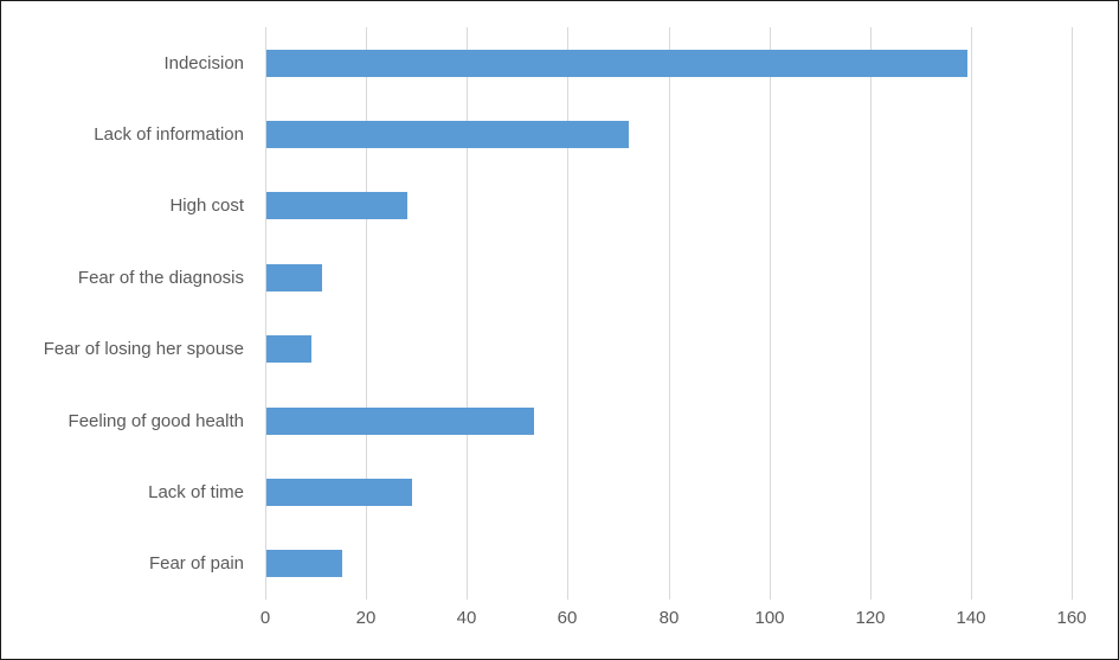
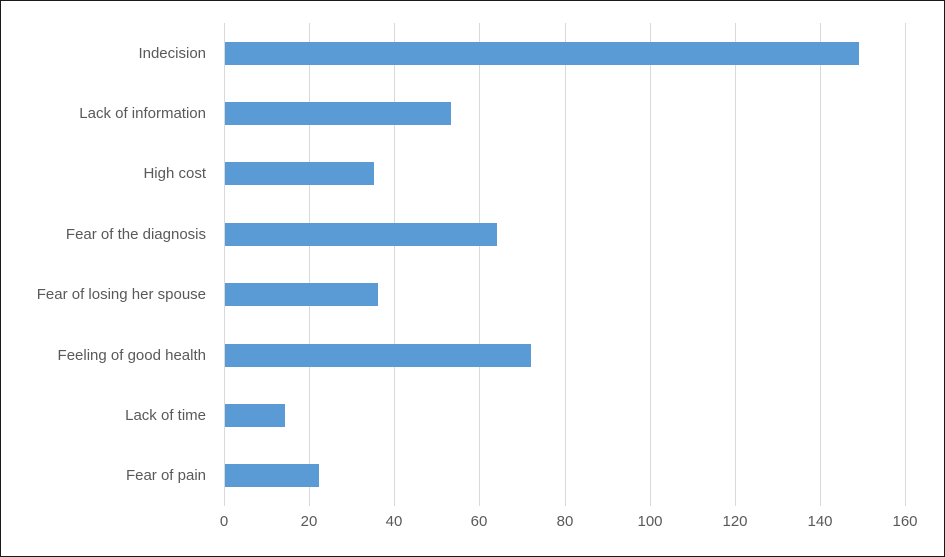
Indecision: 139 -> 149
Lack of information: 72 -> 53
High cost: 28 -> 35
Fear of the diagnosis: 11 -> 64
Fear of losing her spouse: 9 -> 36
Feeling of good health: 53 -> 72
Lack of time: 29 -> 14
Fear of pain: 15 -> 22
